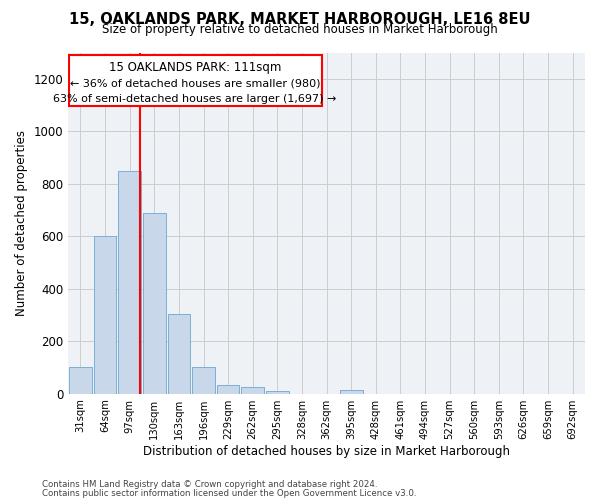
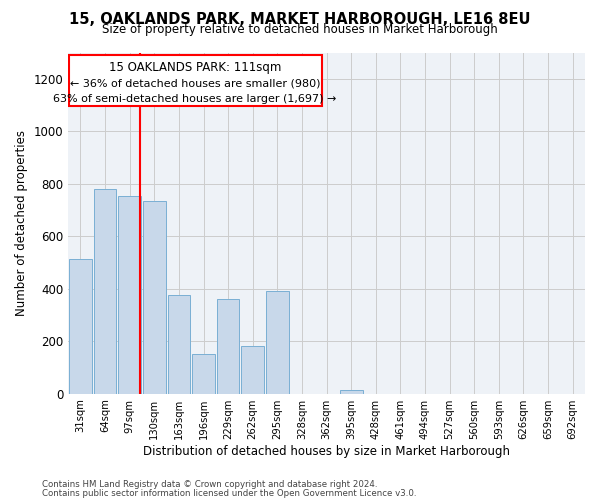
31sqm: 100 -> 515
64sqm: 600 -> 780
97sqm: 850 -> 755
130sqm: 690 -> 735
163sqm: 305 -> 375
196sqm: 100 -> 150
229sqm: 35 -> 360
262sqm: 25 -> 180
295sqm: 10 -> 390
